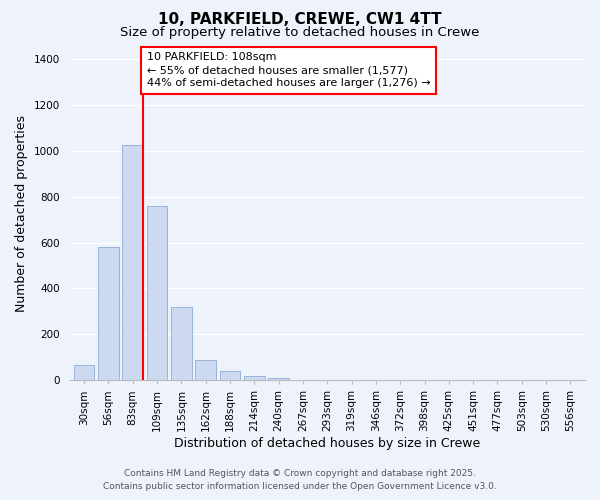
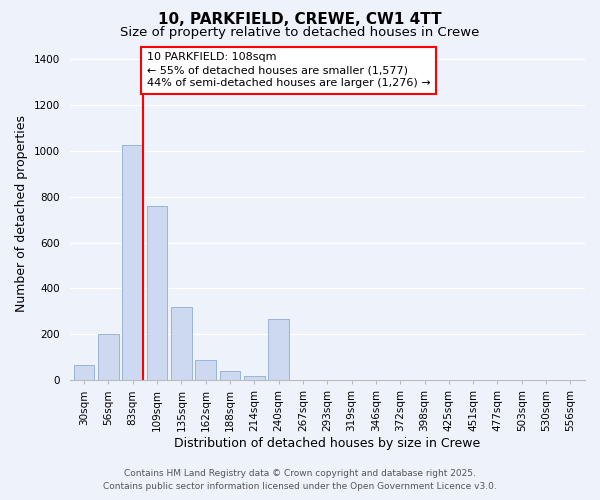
56sqm: 580 -> 200
240sqm: 8 -> 265
